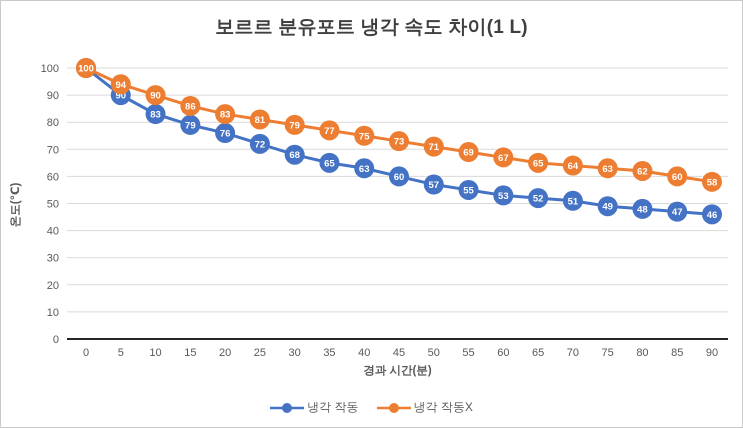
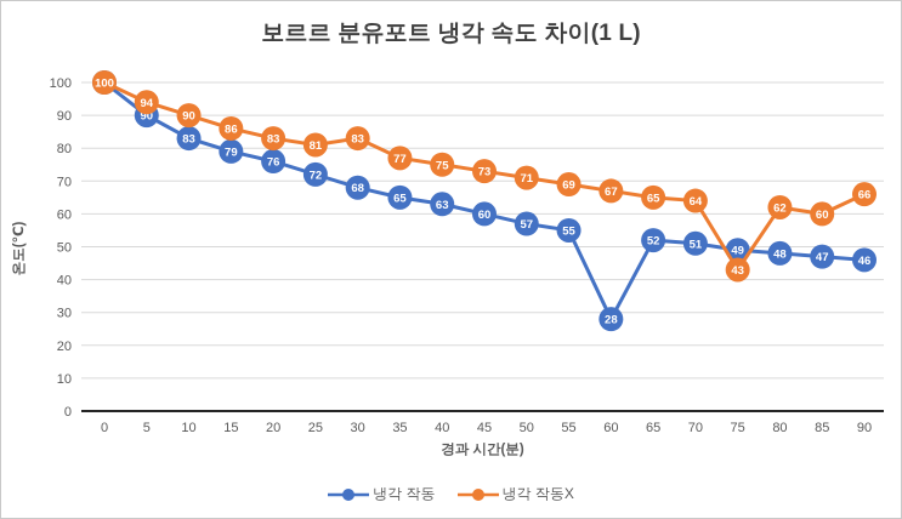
냉각 작동X/30: 79 -> 83
냉각 작동/60: 53 -> 28
냉각 작동X/75: 63 -> 43
냉각 작동X/90: 58 -> 66
